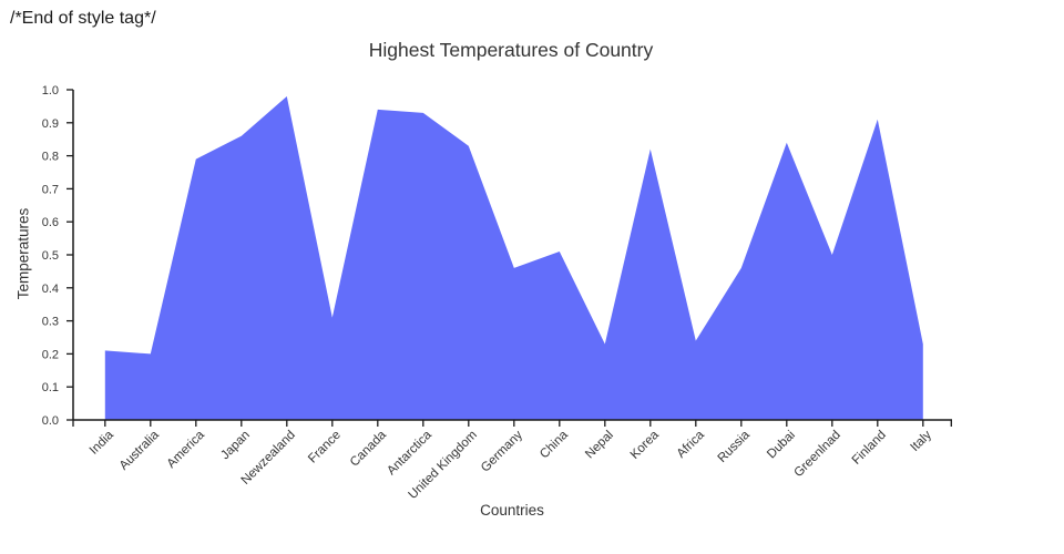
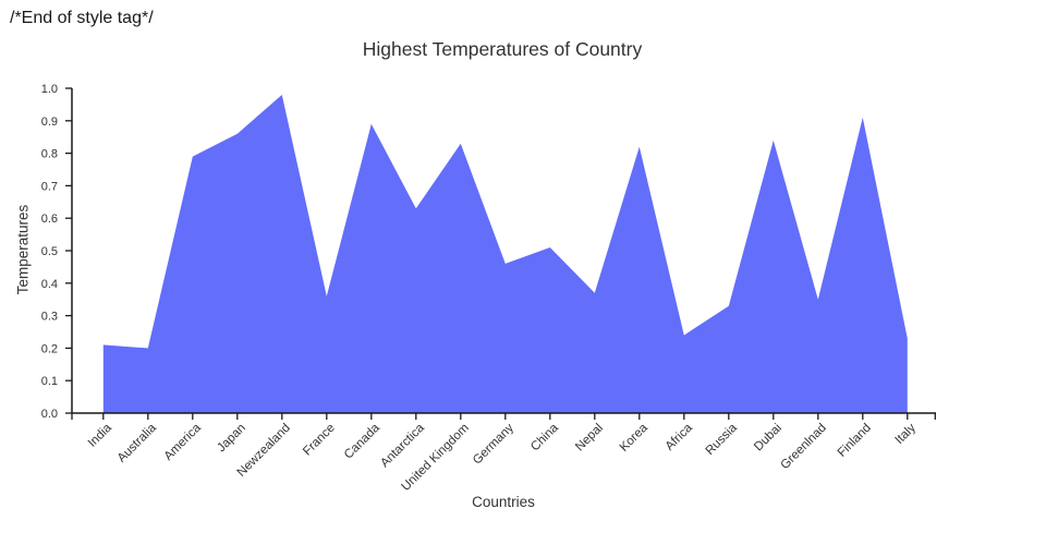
France: 0.31 -> 0.36
Canada: 0.94 -> 0.89
Antarctica: 0.93 -> 0.63
Nepal: 0.23 -> 0.37
Russia: 0.46 -> 0.33
Greenlnad: 0.50 -> 0.35
